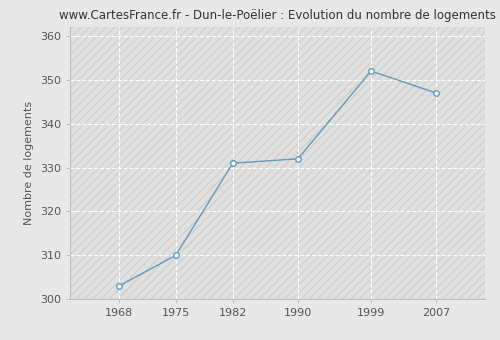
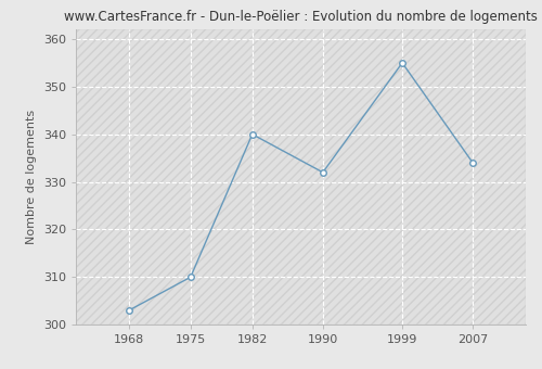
1982: 331 -> 340
1999: 352 -> 355
2007: 347 -> 334
